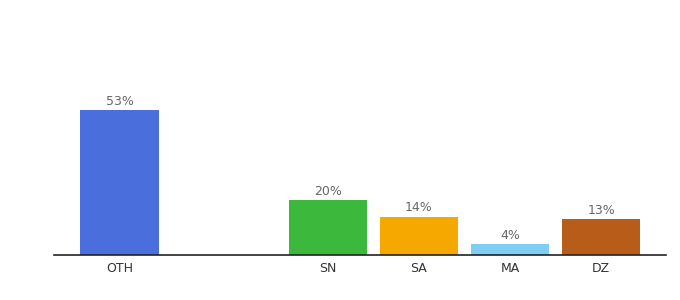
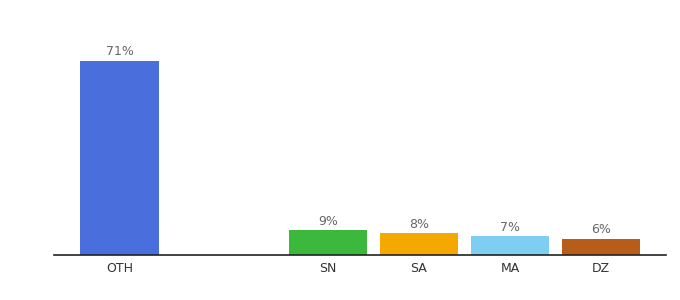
OTH: 53% -> 71%
SN: 20% -> 9%
SA: 14% -> 8%
MA: 4% -> 7%
DZ: 13% -> 6%
